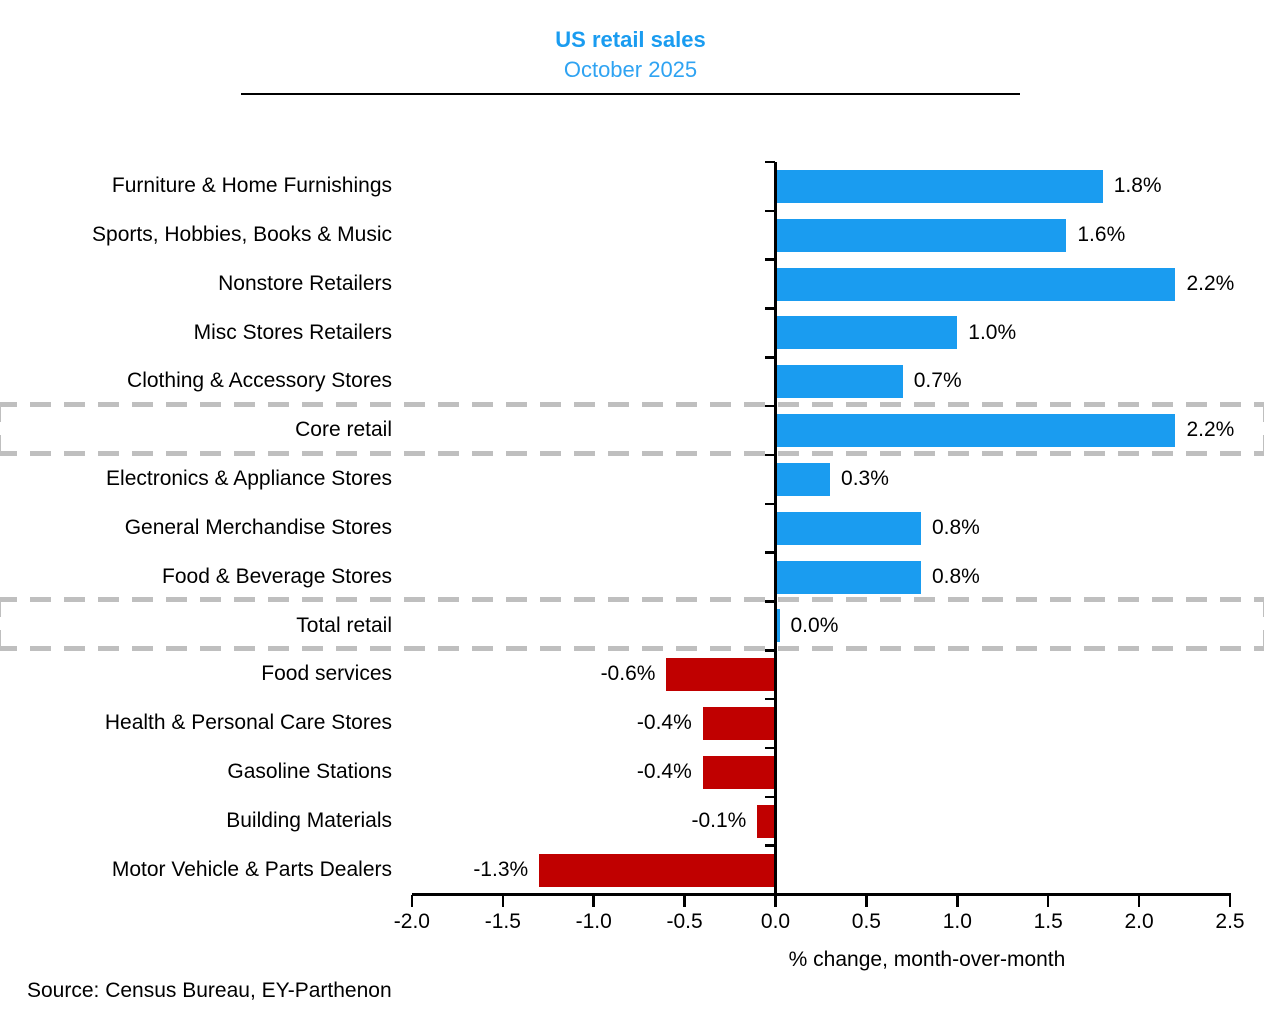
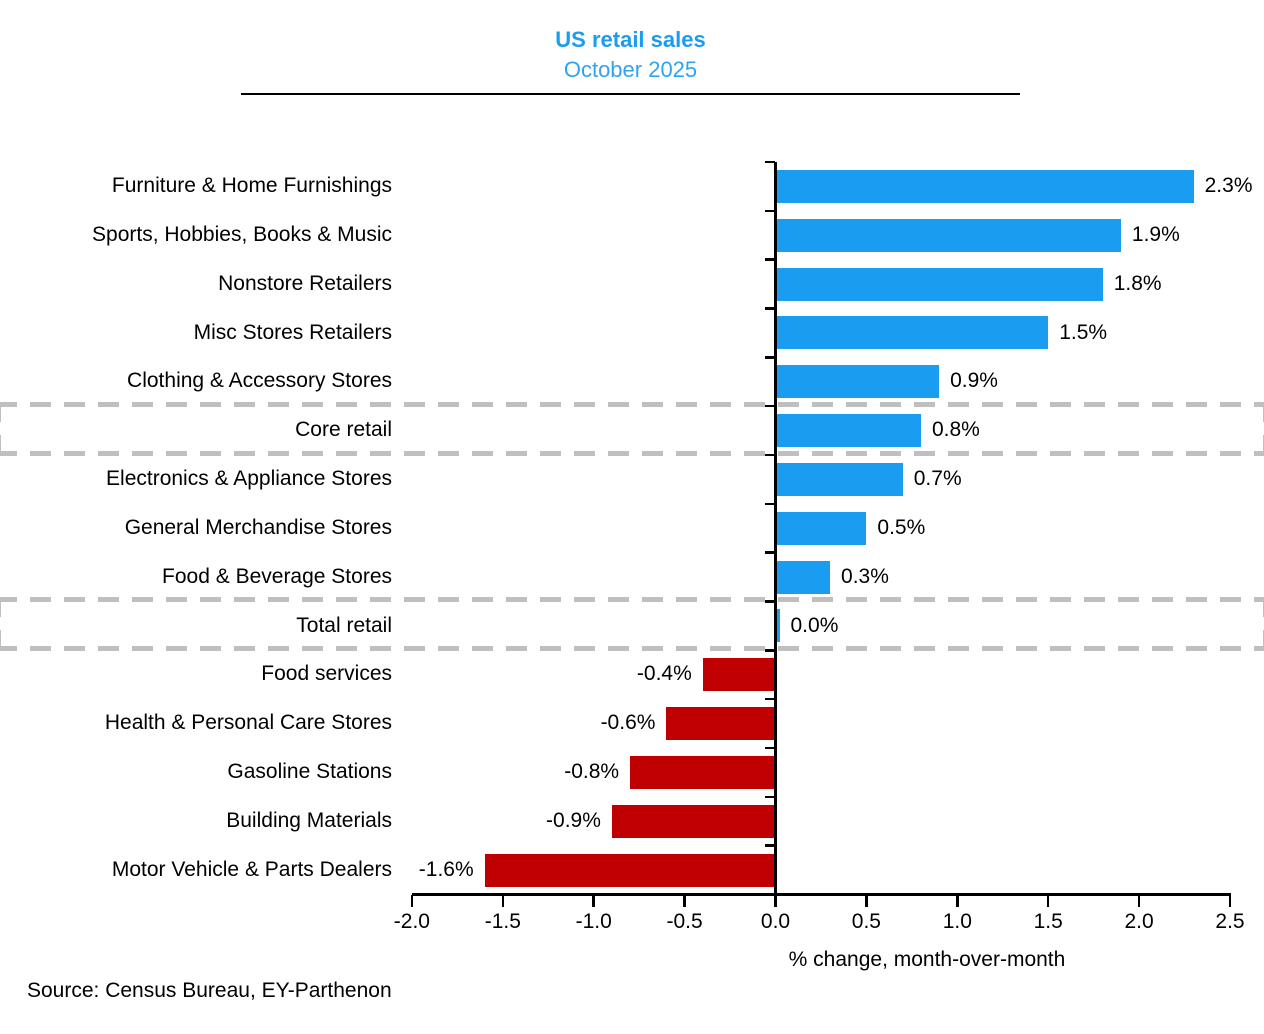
Furniture & Home Furnishings: 1.8% -> 2.3%
Sports, Hobbies, Books & Music: 1.6% -> 1.9%
Nonstore Retailers: 2.2% -> 1.8%
Misc Stores Retailers: 1.0% -> 1.5%
Clothing & Accessory Stores: 0.7% -> 0.9%
Core retail: 2.2% -> 0.8%
Electronics & Appliance Stores: 0.3% -> 0.7%
General Merchandise Stores: 0.8% -> 0.5%
Food & Beverage Stores: 0.8% -> 0.3%
Food services: -0.6% -> -0.4%
Health & Personal Care Stores: -0.4% -> -0.6%
Gasoline Stations: -0.4% -> -0.8%
Building Materials: -0.1% -> -0.9%
Motor Vehicle & Parts Dealers: -1.3% -> -1.6%
